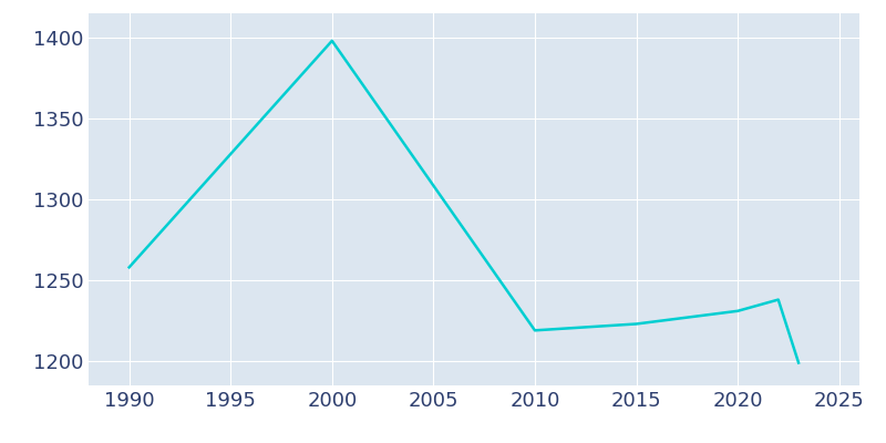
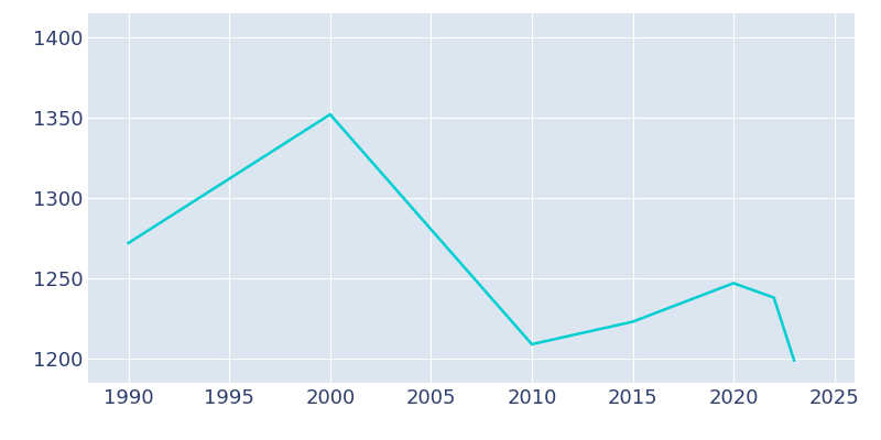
1990: 1258 -> 1272
2000: 1398 -> 1352
2010: 1219 -> 1209
2020: 1231 -> 1247
